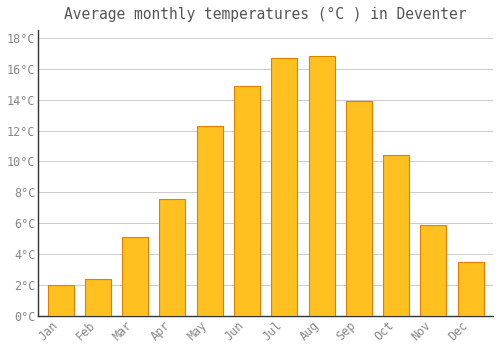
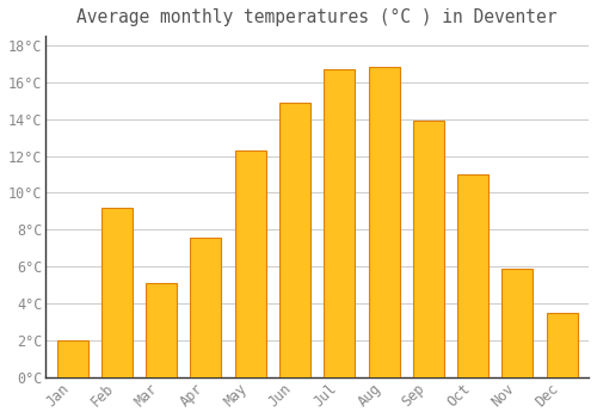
Feb: 2.4°C -> 9.2°C
Oct: 10.4°C -> 11.0°C
